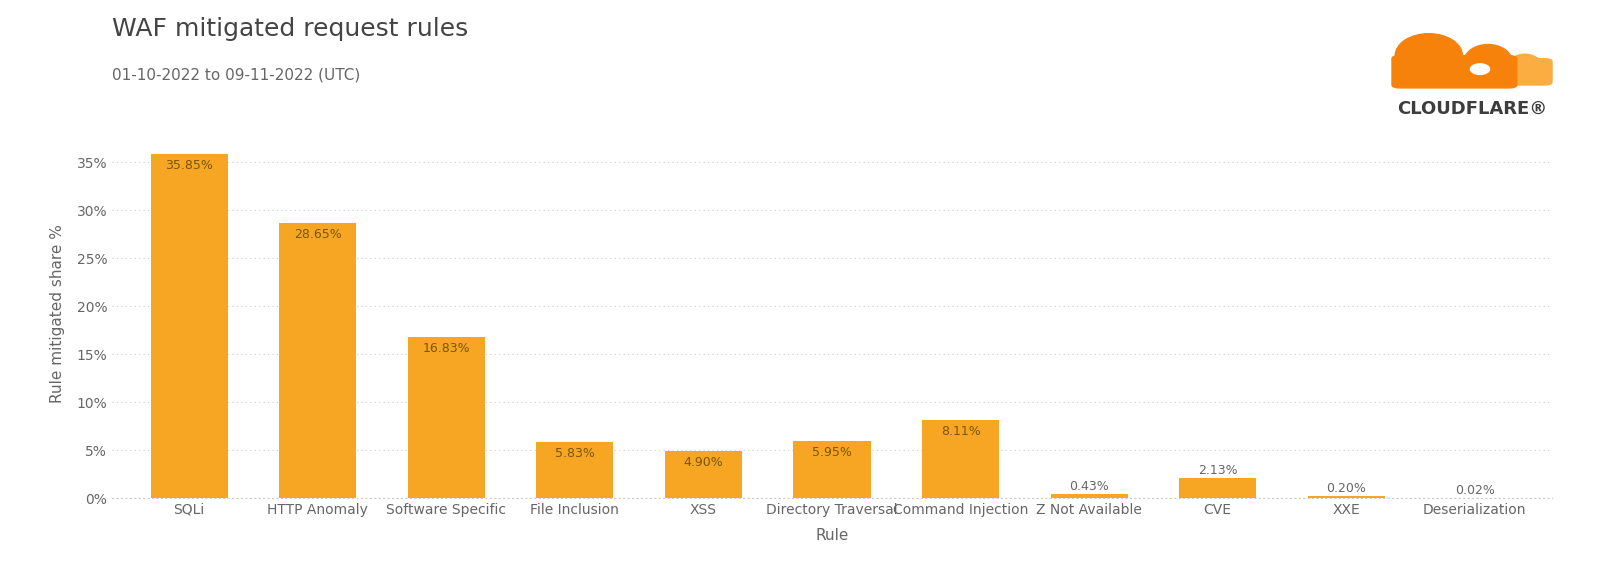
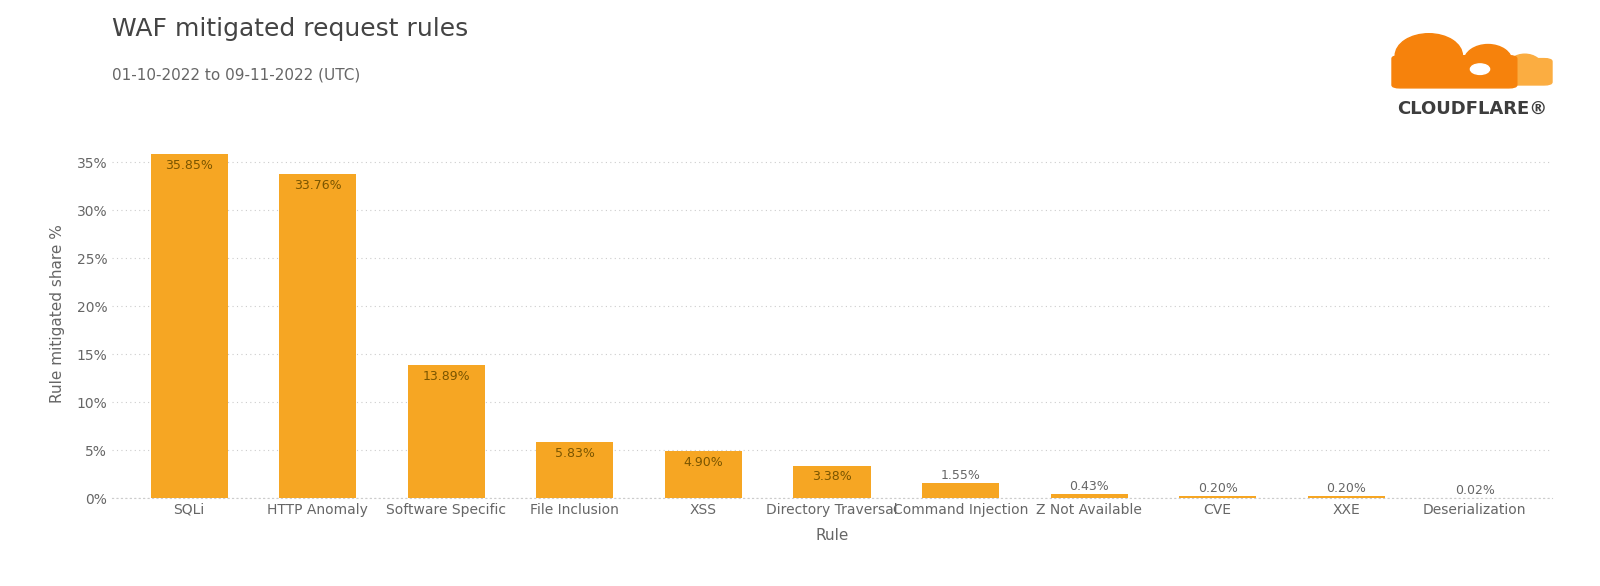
HTTP Anomaly: 28.65% -> 33.76%
Software Specific: 16.83% -> 13.89%
Directory Traversal: 5.95% -> 3.38%
Command Injection: 8.11% -> 1.55%
CVE: 2.13% -> 0.20%
